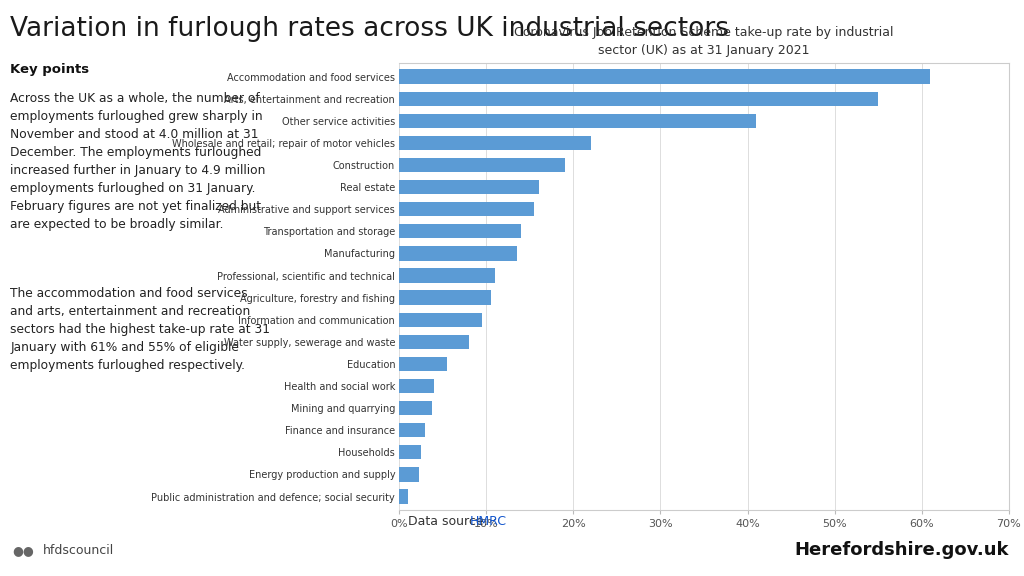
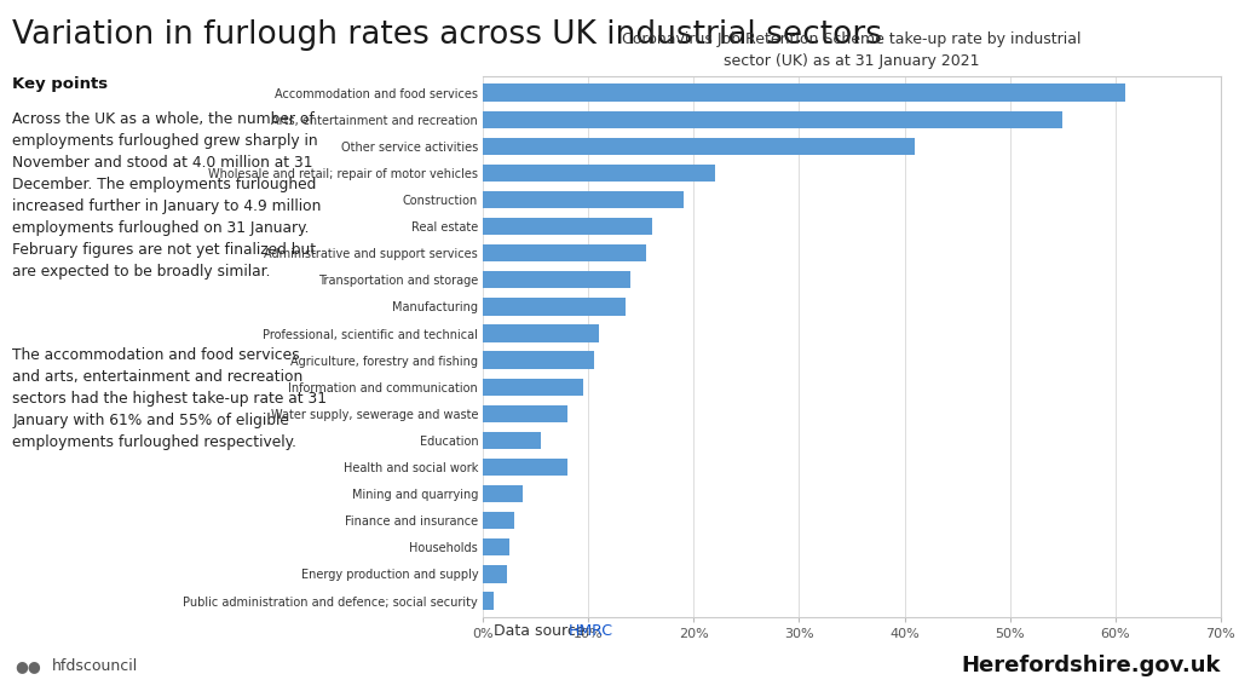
Health and social work: 4.0% -> 8.0%
